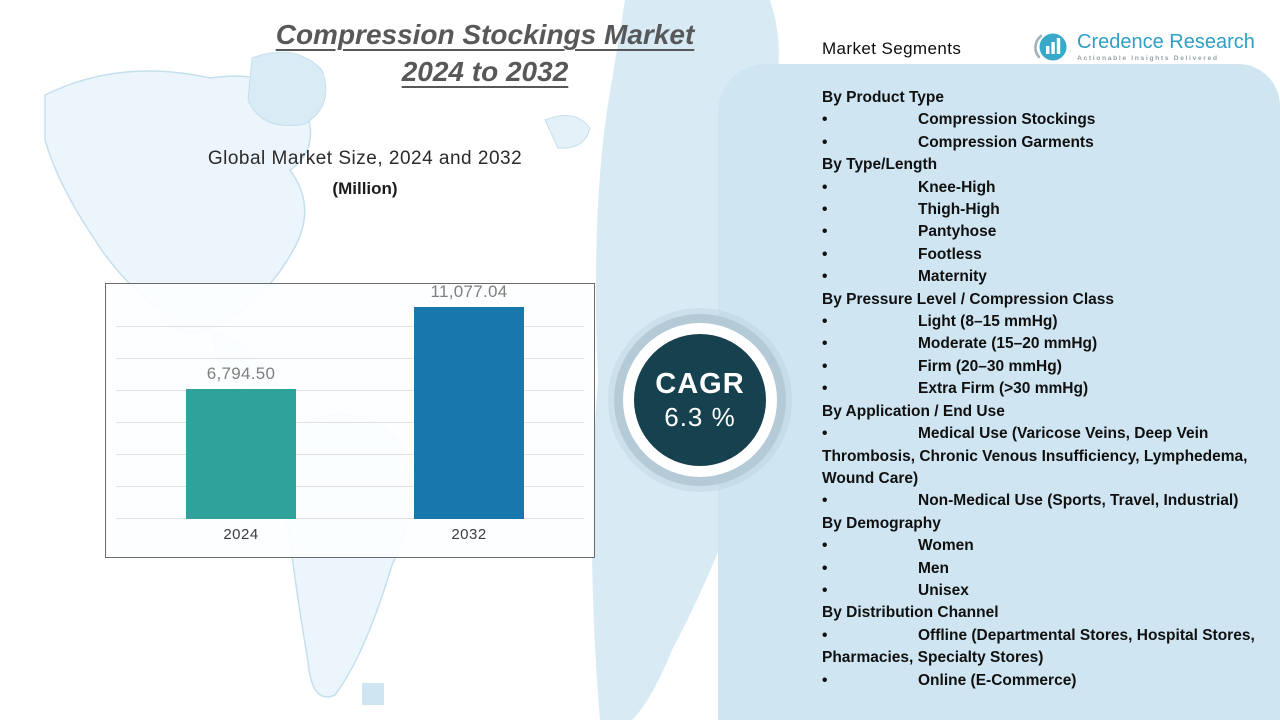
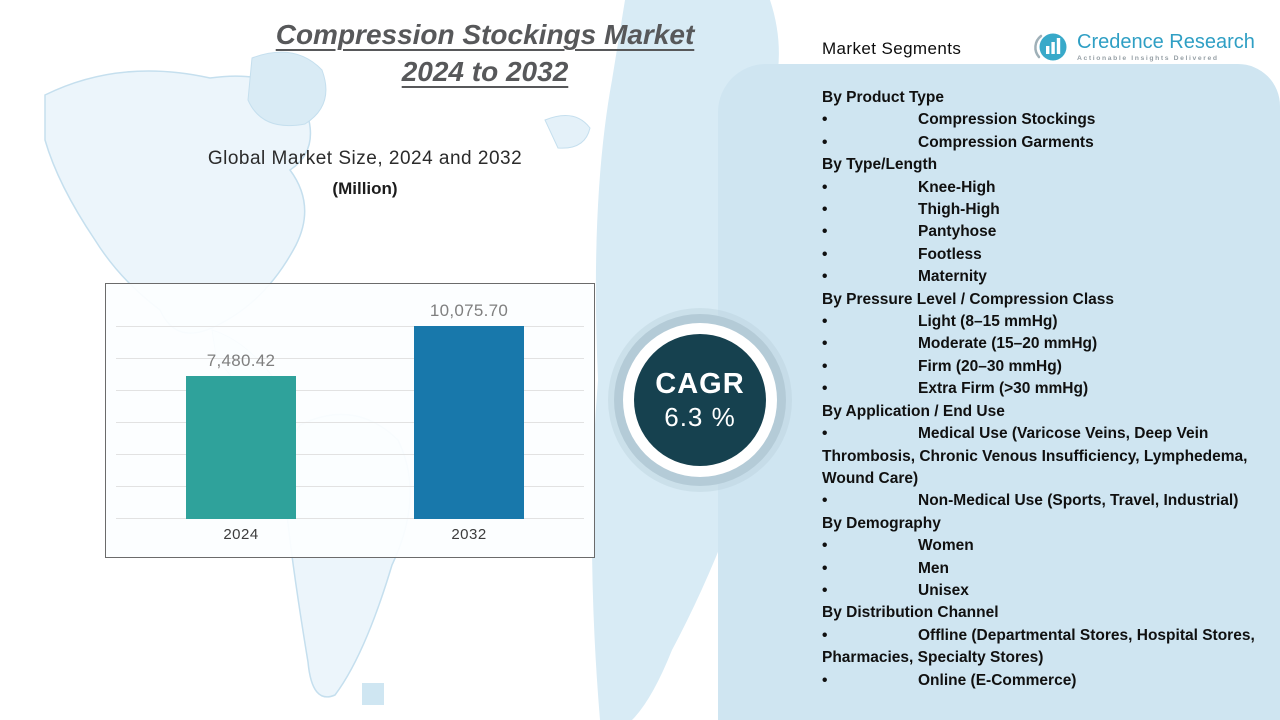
2024: 6,794.50 -> 7,480.42
2032: 11,077.04 -> 10,075.70
